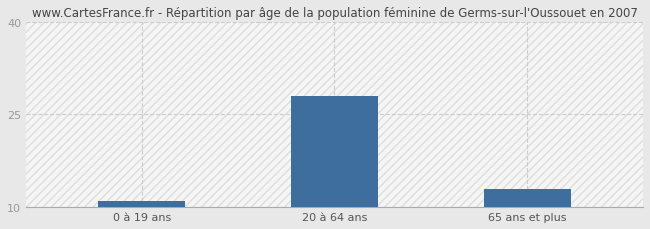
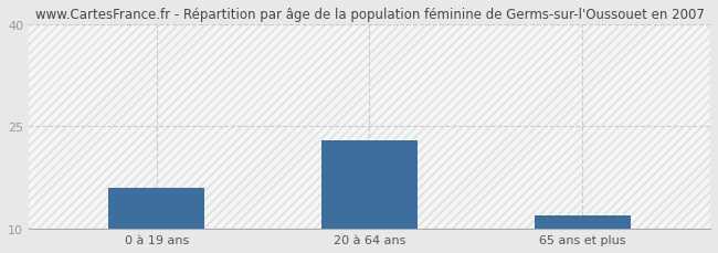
0 à 19 ans: 11 -> 16
20 à 64 ans: 28 -> 23
65 ans et plus: 13 -> 12
